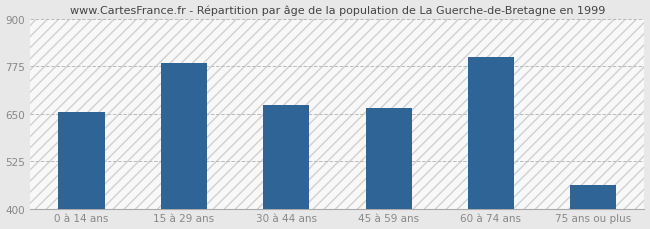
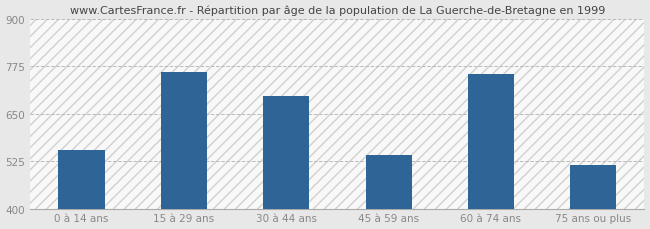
0 à 14 ans: 655 -> 555
15 à 29 ans: 782 -> 760
30 à 44 ans: 672 -> 695
45 à 59 ans: 665 -> 540
60 à 74 ans: 800 -> 755
75 ans ou plus: 462 -> 515
